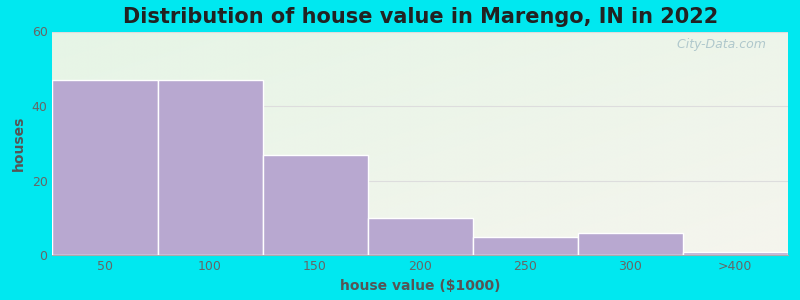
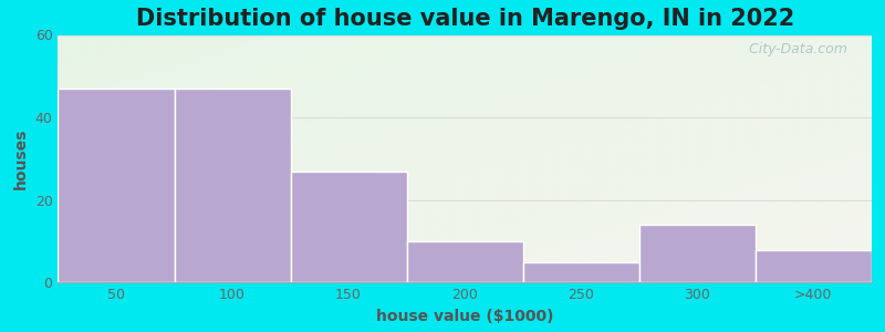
300: 6 -> 14
>400: 1 -> 8
